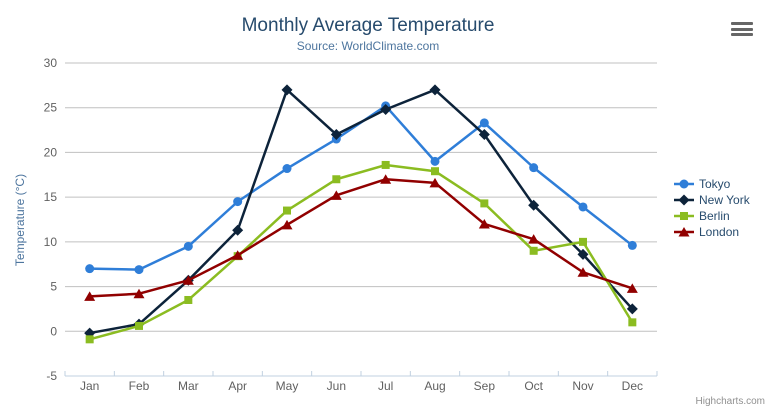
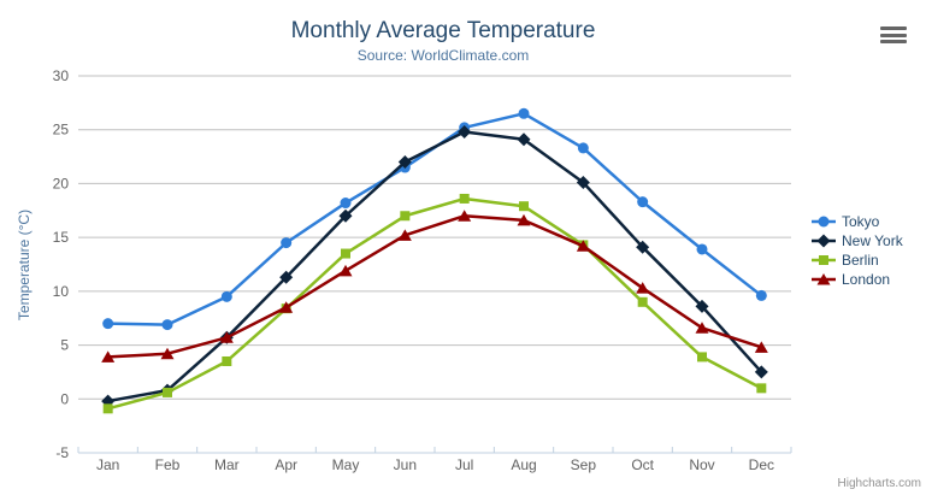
New York/May: 27 -> 17
Tokyo/Aug: 19 -> 26
New York/Aug: 27 -> 24
New York/Sep: 22 -> 20
London/Sep: 12 -> 14
Berlin/Nov: 10 -> 4
